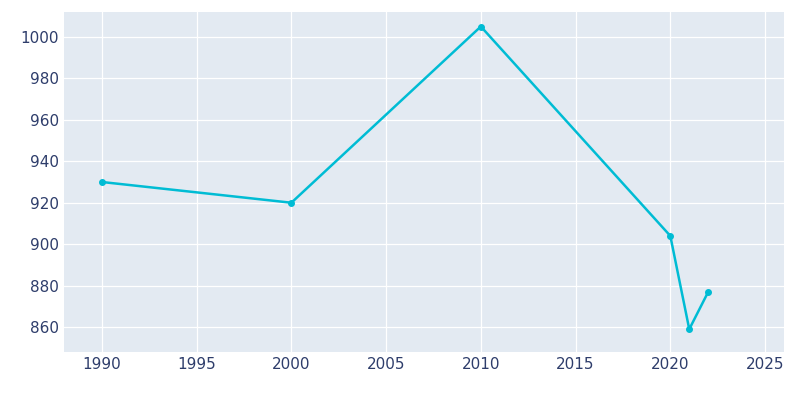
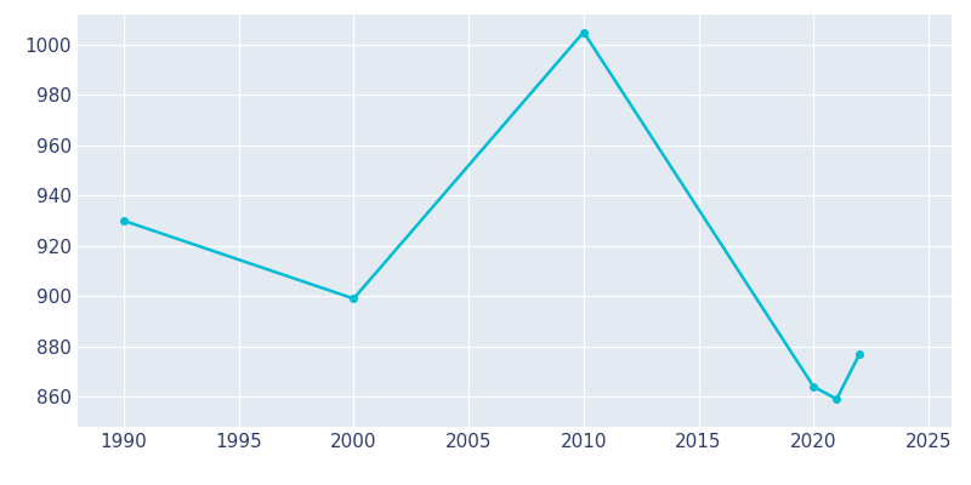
2000: 920 -> 899
2020: 904 -> 864
